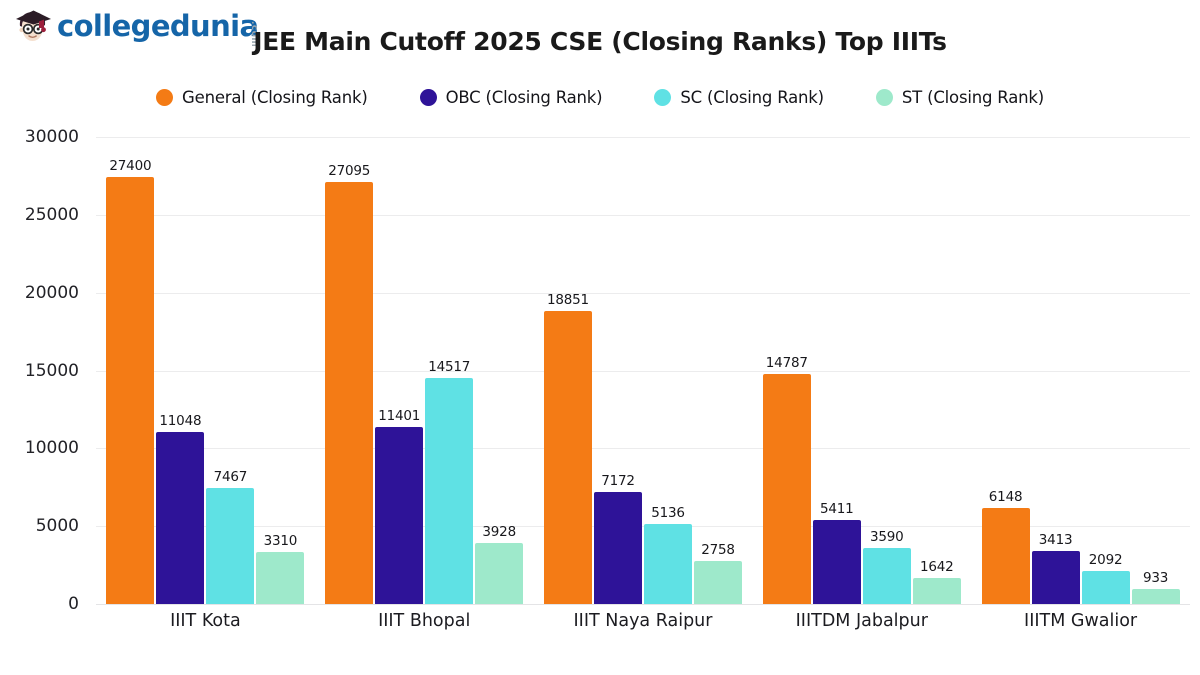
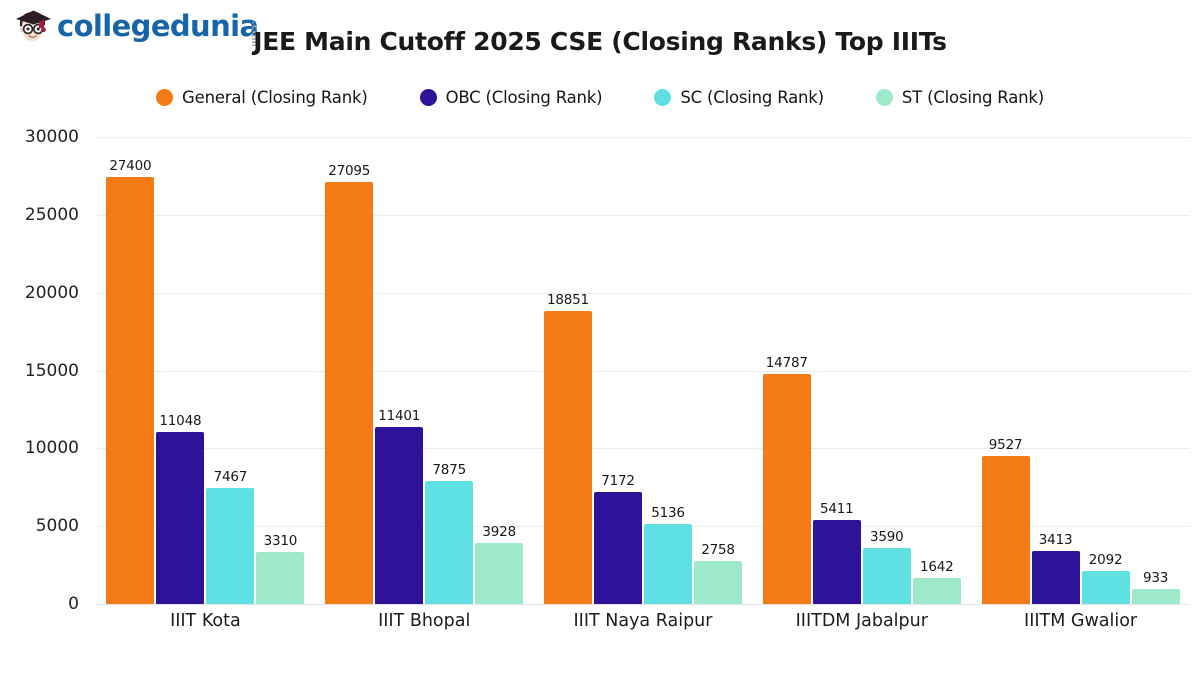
SC (Closing Rank)/IIIT Bhopal: 14517 -> 7875
General (Closing Rank)/IIITM Gwalior: 6148 -> 9527
